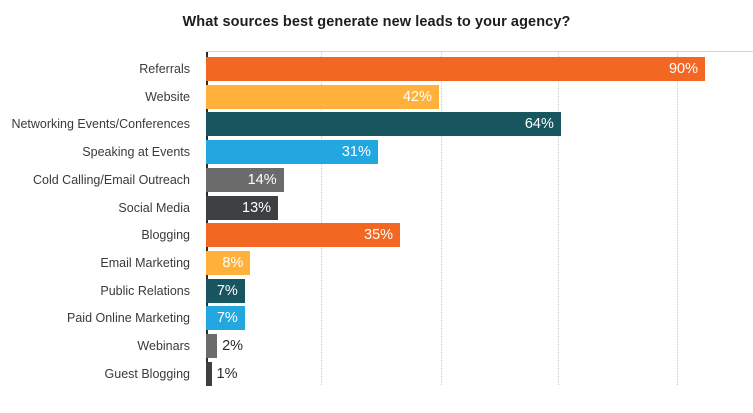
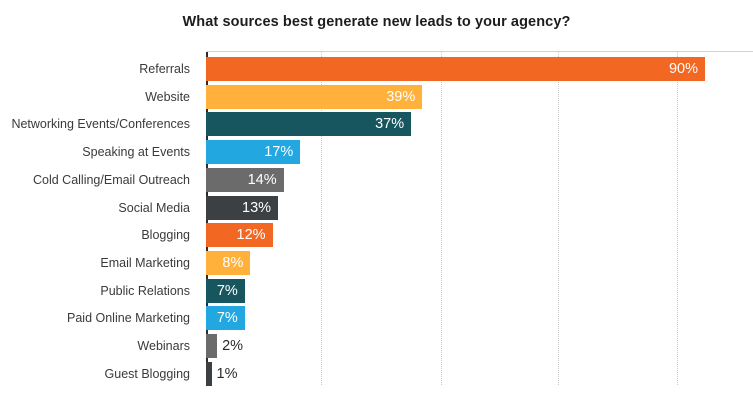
Website: 42% -> 39%
Networking Events/Conferences: 64% -> 37%
Speaking at Events: 31% -> 17%
Blogging: 35% -> 12%
